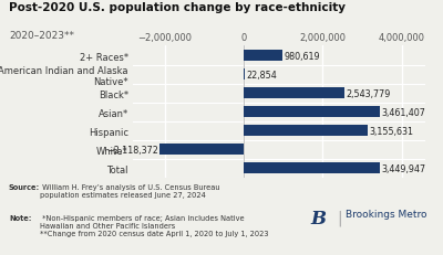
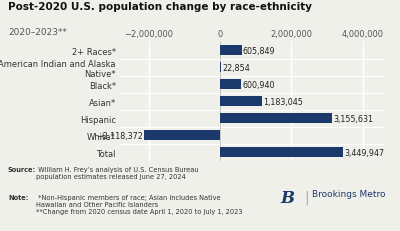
2+ Races*: 980,619 -> 605,849
Black*: 2,543,779 -> 600,940
Asian*: 3,461,407 -> 1,183,045
